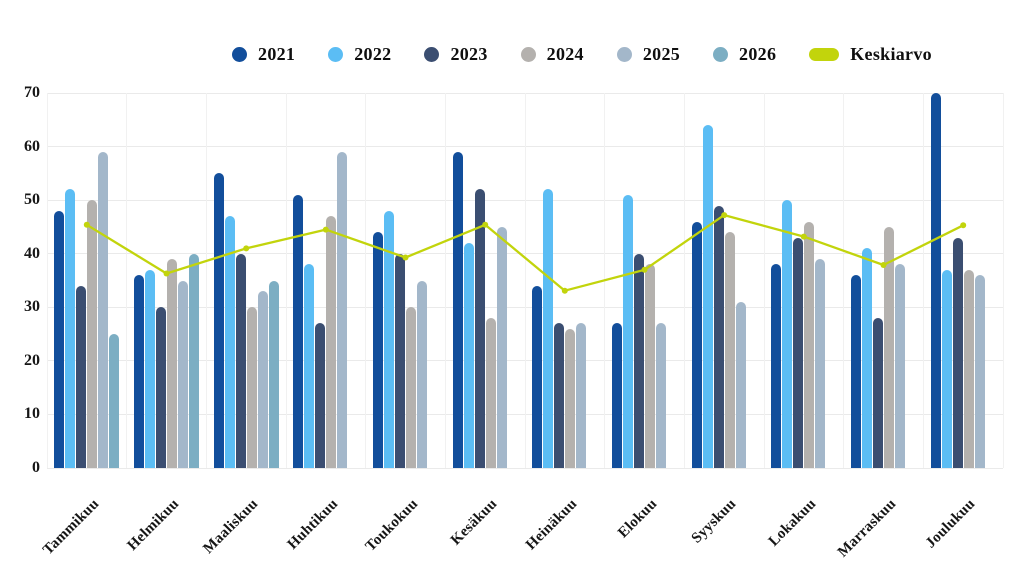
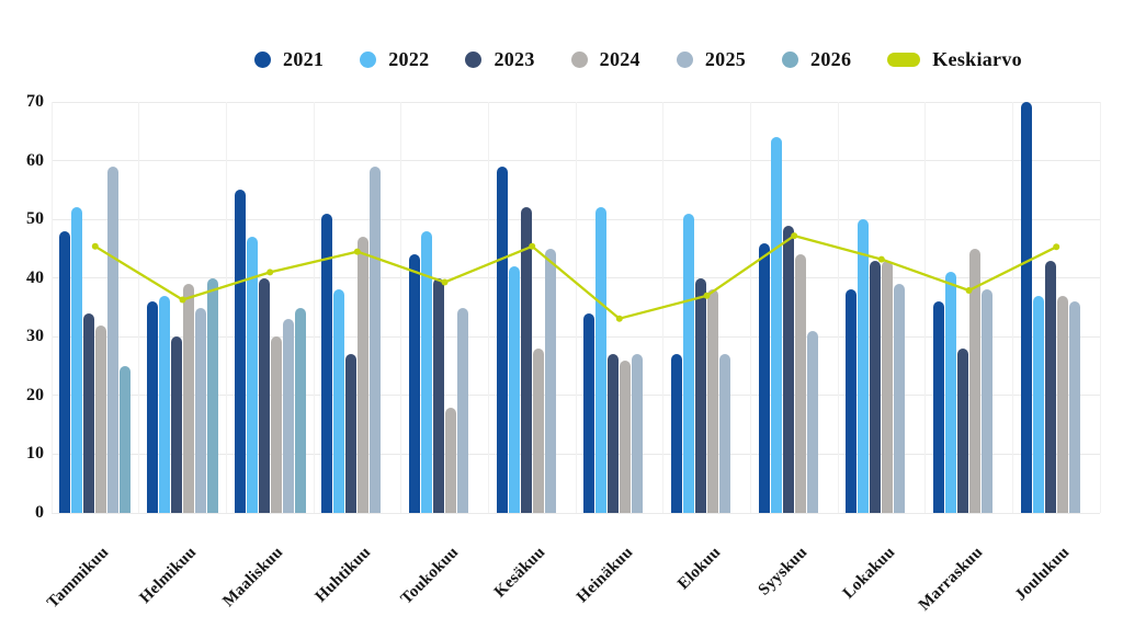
2024/Tammikuu: 50 -> 32
2024/Toukokuu: 30 -> 18
2024/Lokakuu: 46 -> 43
